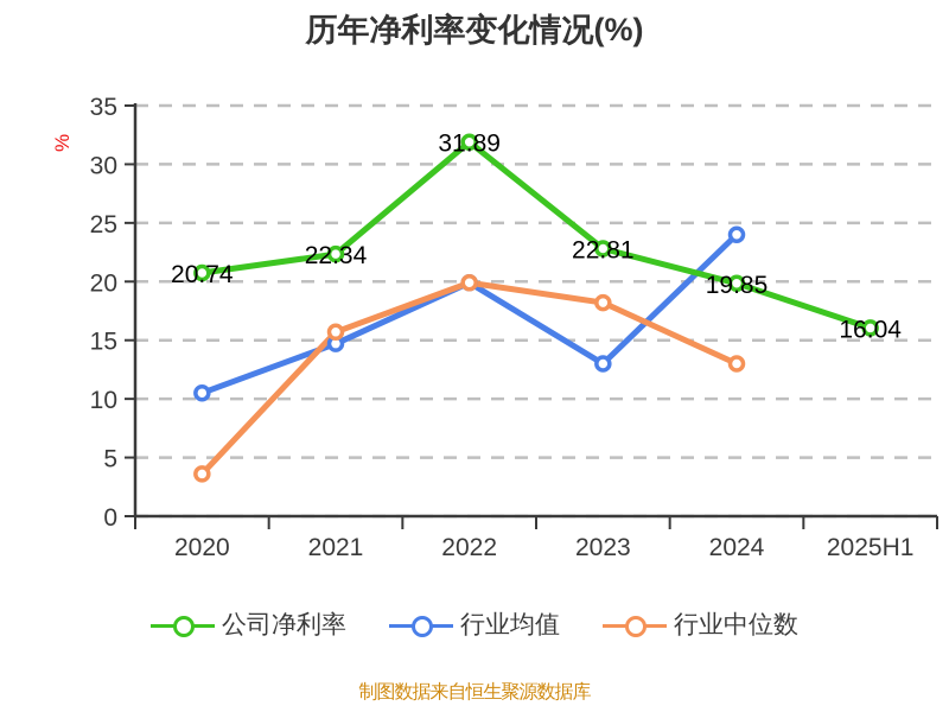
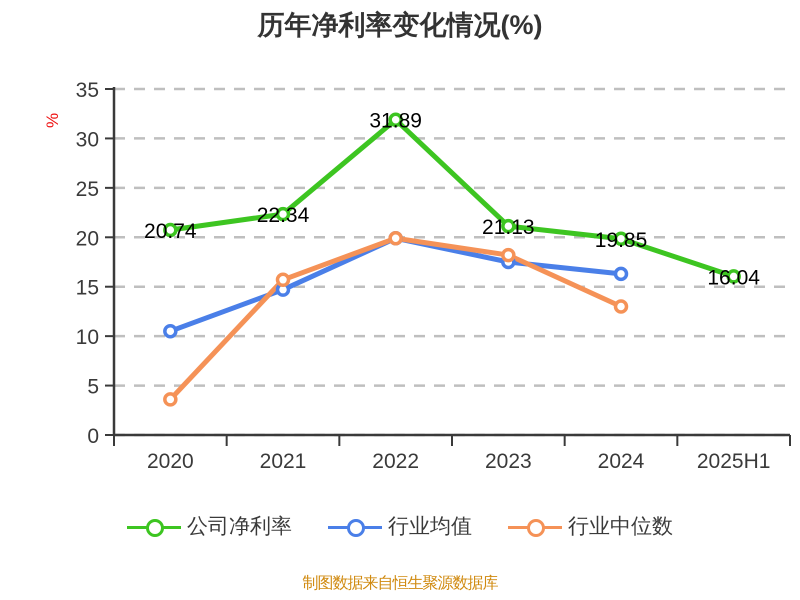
公司净利率/2023: 22.81 -> 21.13
行业均值/2023: 13 -> 18
行业均值/2024: 24 -> 16
